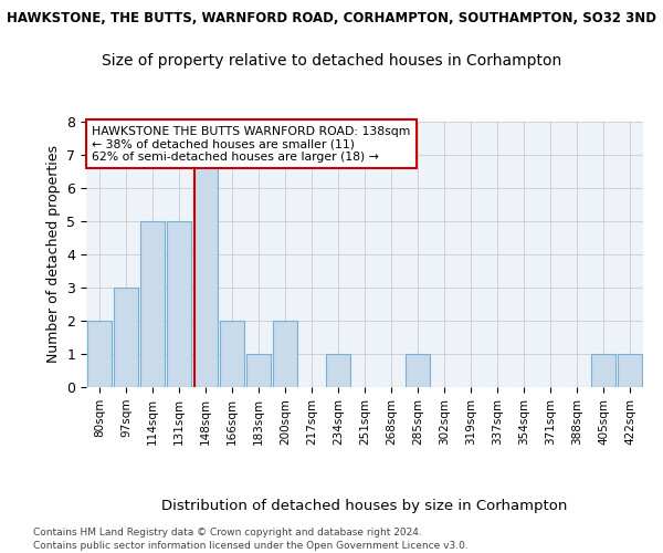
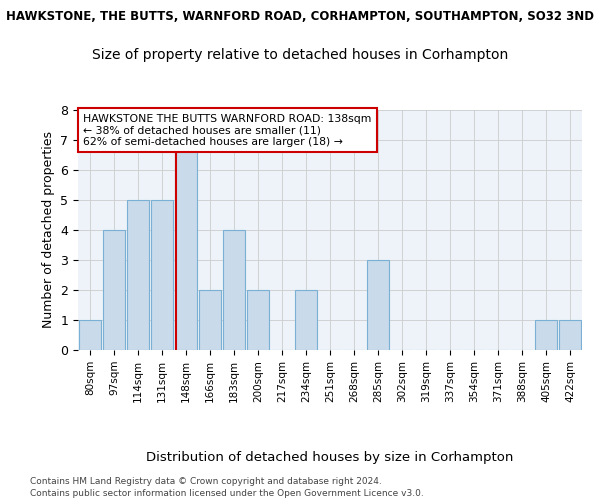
80sqm: 2 -> 1
97sqm: 3 -> 4
183sqm: 1 -> 4
234sqm: 1 -> 2
285sqm: 1 -> 3
